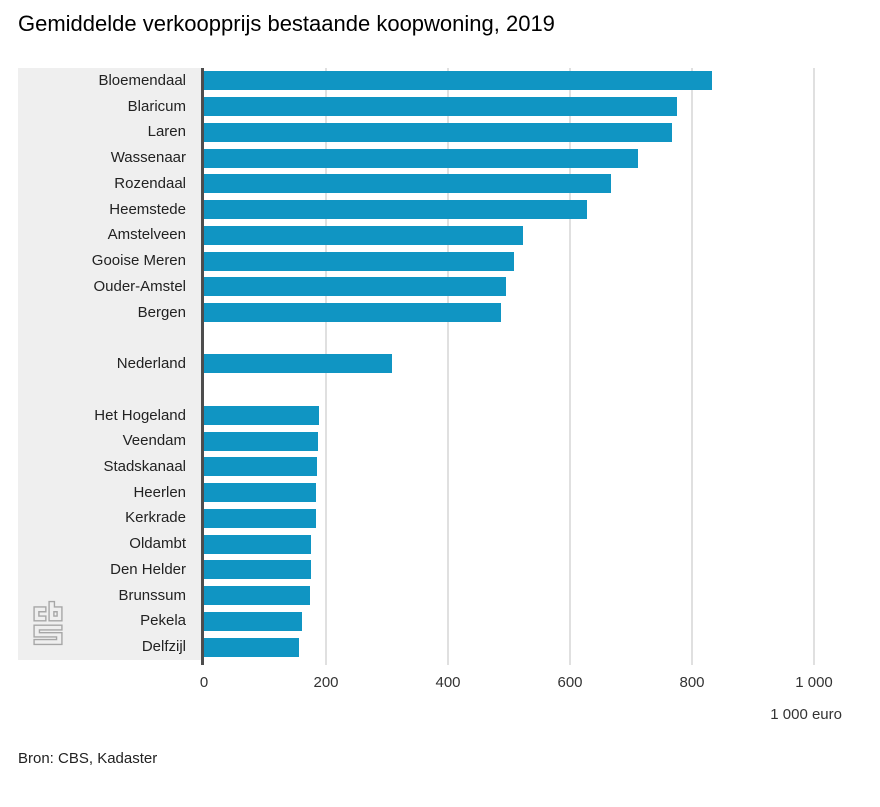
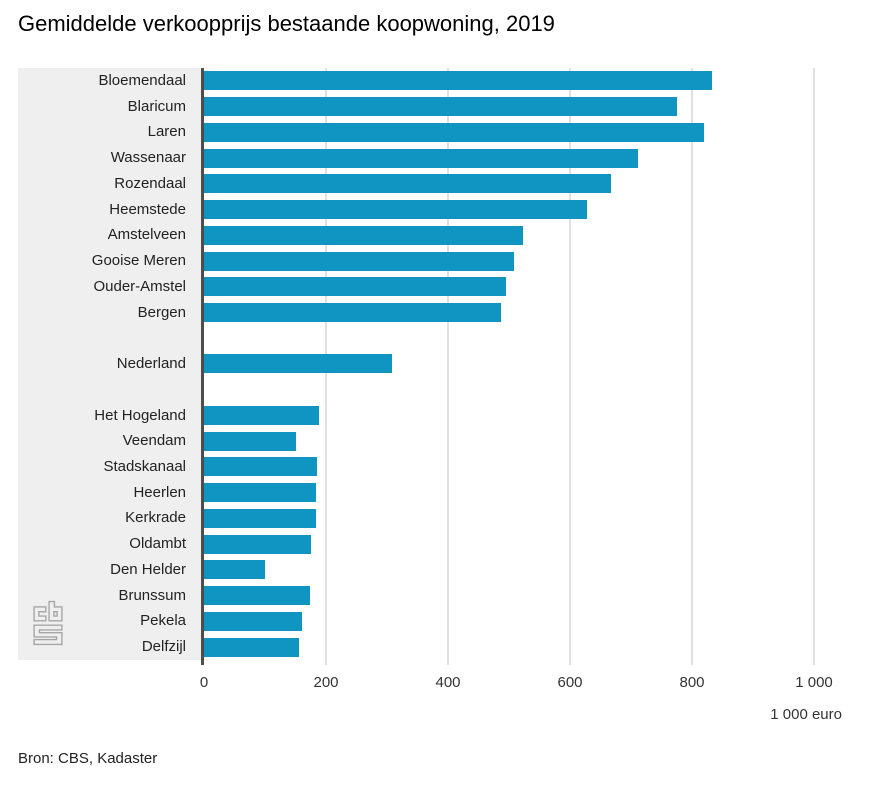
Laren: 770 -> 820
Veendam: 190 -> 150
Den Helder: 180 -> 100
